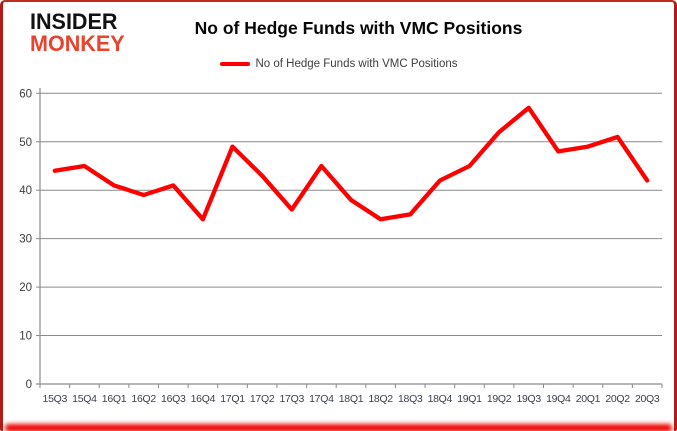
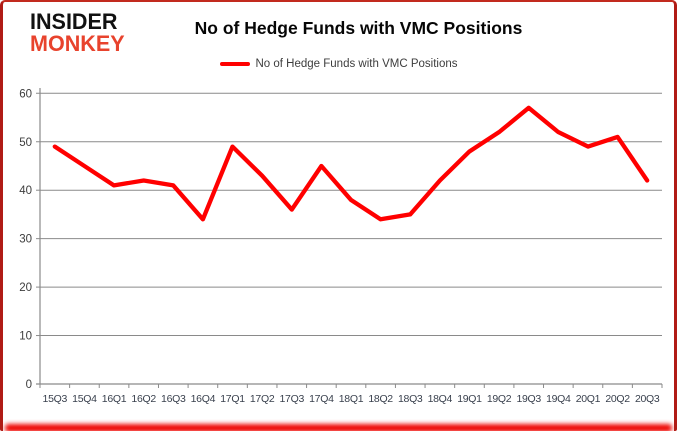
15Q3: 44 -> 49
16Q2: 39 -> 42
19Q1: 45 -> 48
19Q4: 48 -> 52
